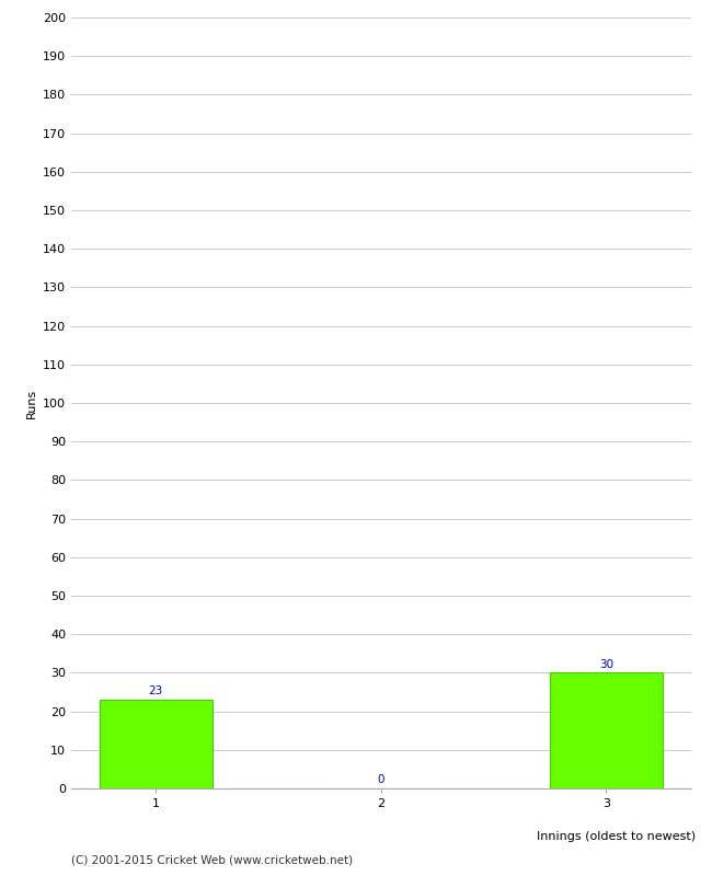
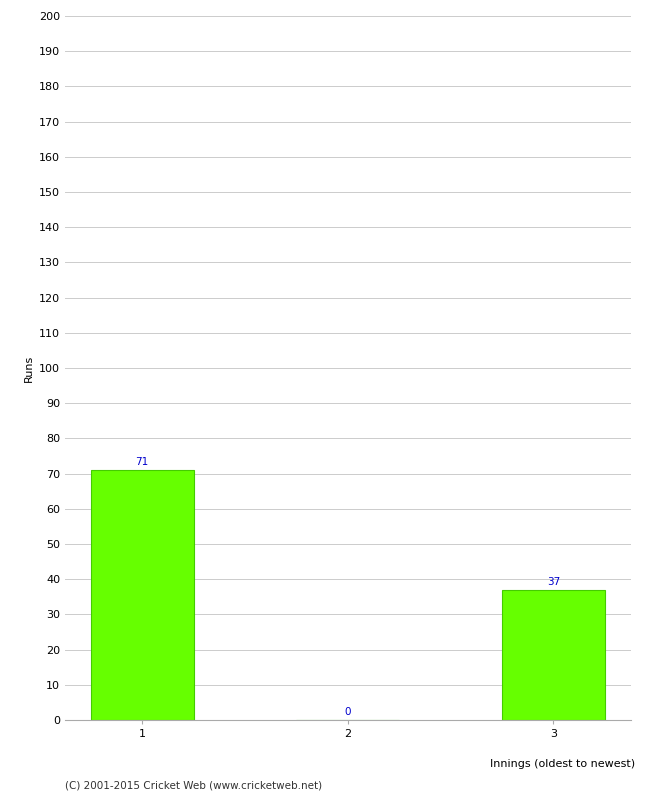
1: 23 -> 71
3: 30 -> 37
